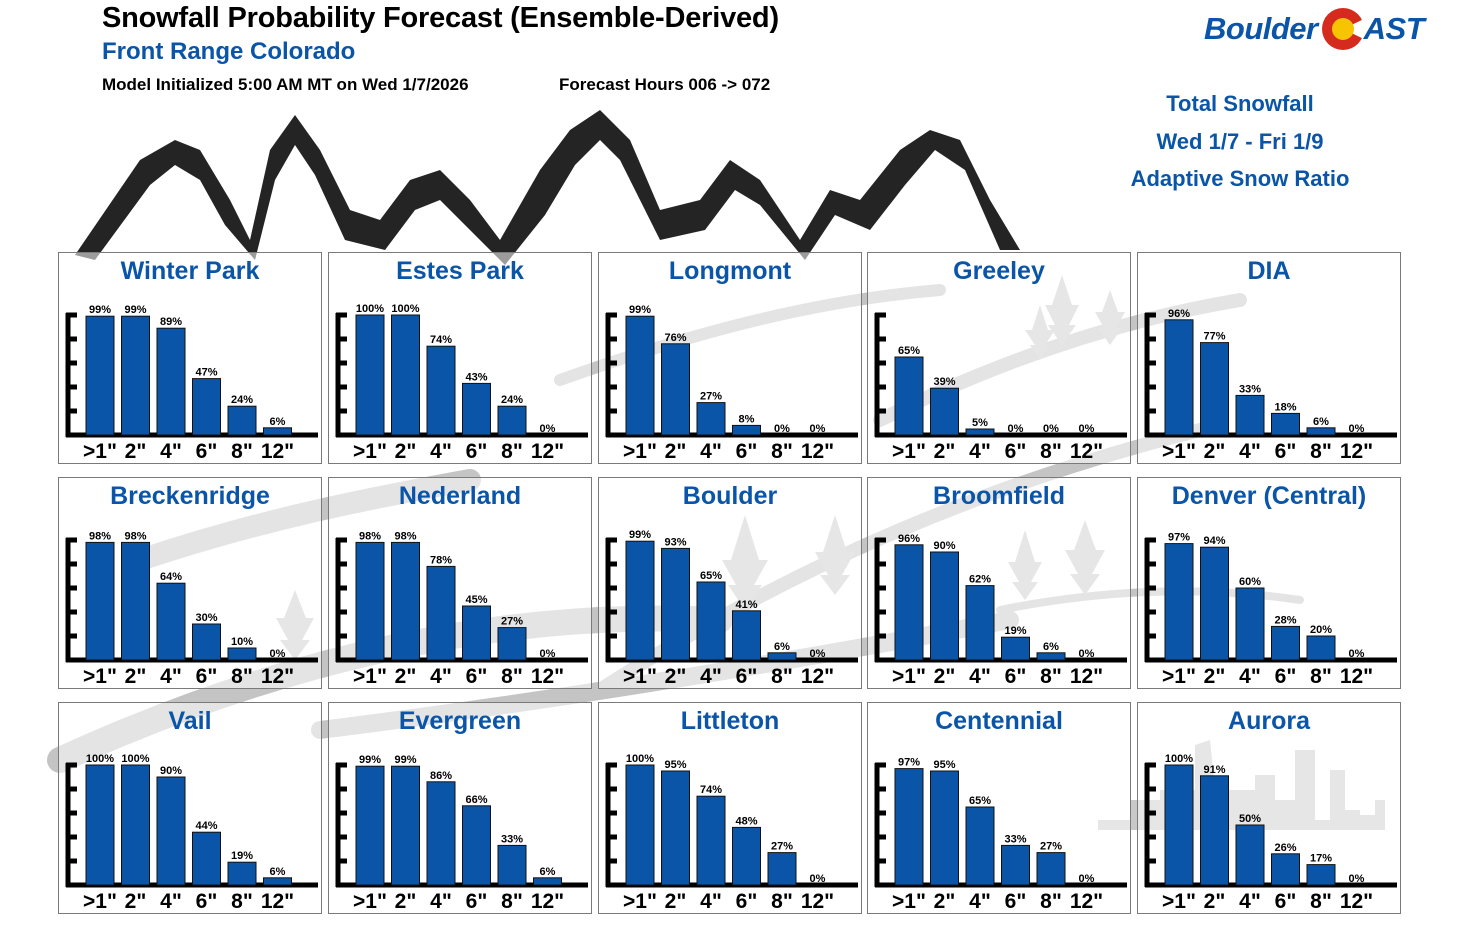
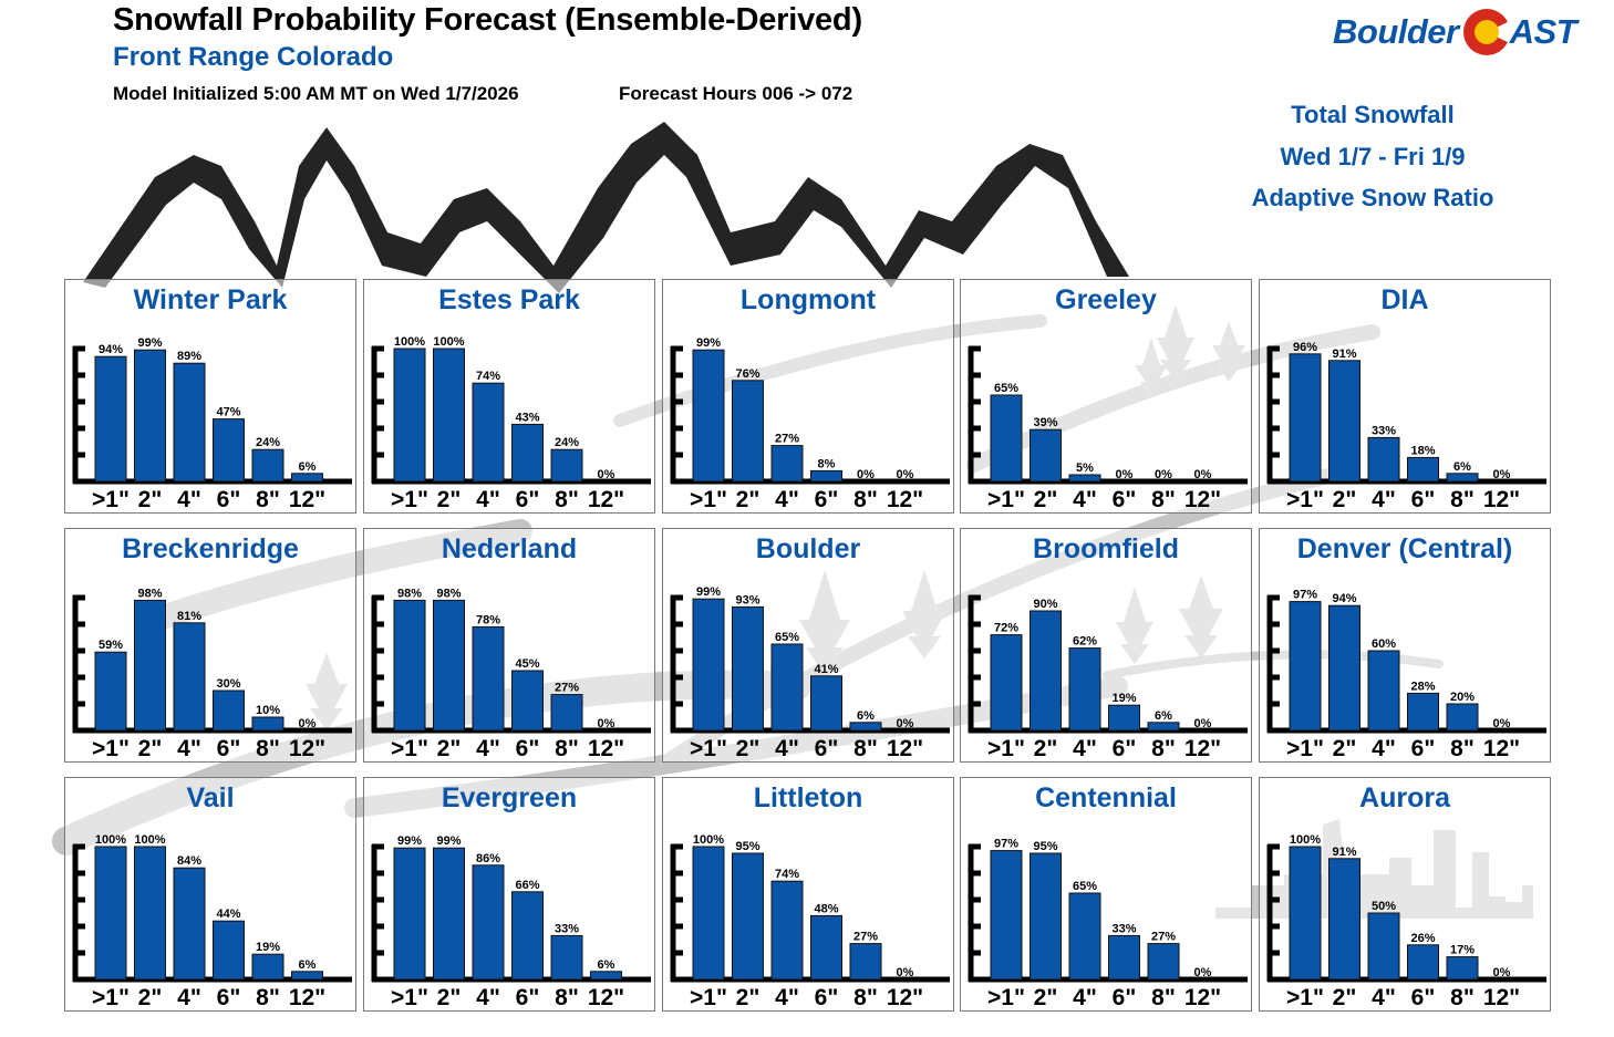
Winter Park/>1": 99% -> 94%
DIA/2": 77% -> 91%
Breckenridge/>1": 98% -> 59%
Breckenridge/4": 64% -> 81%
Broomfield/>1": 96% -> 72%
Vail/4": 90% -> 84%
